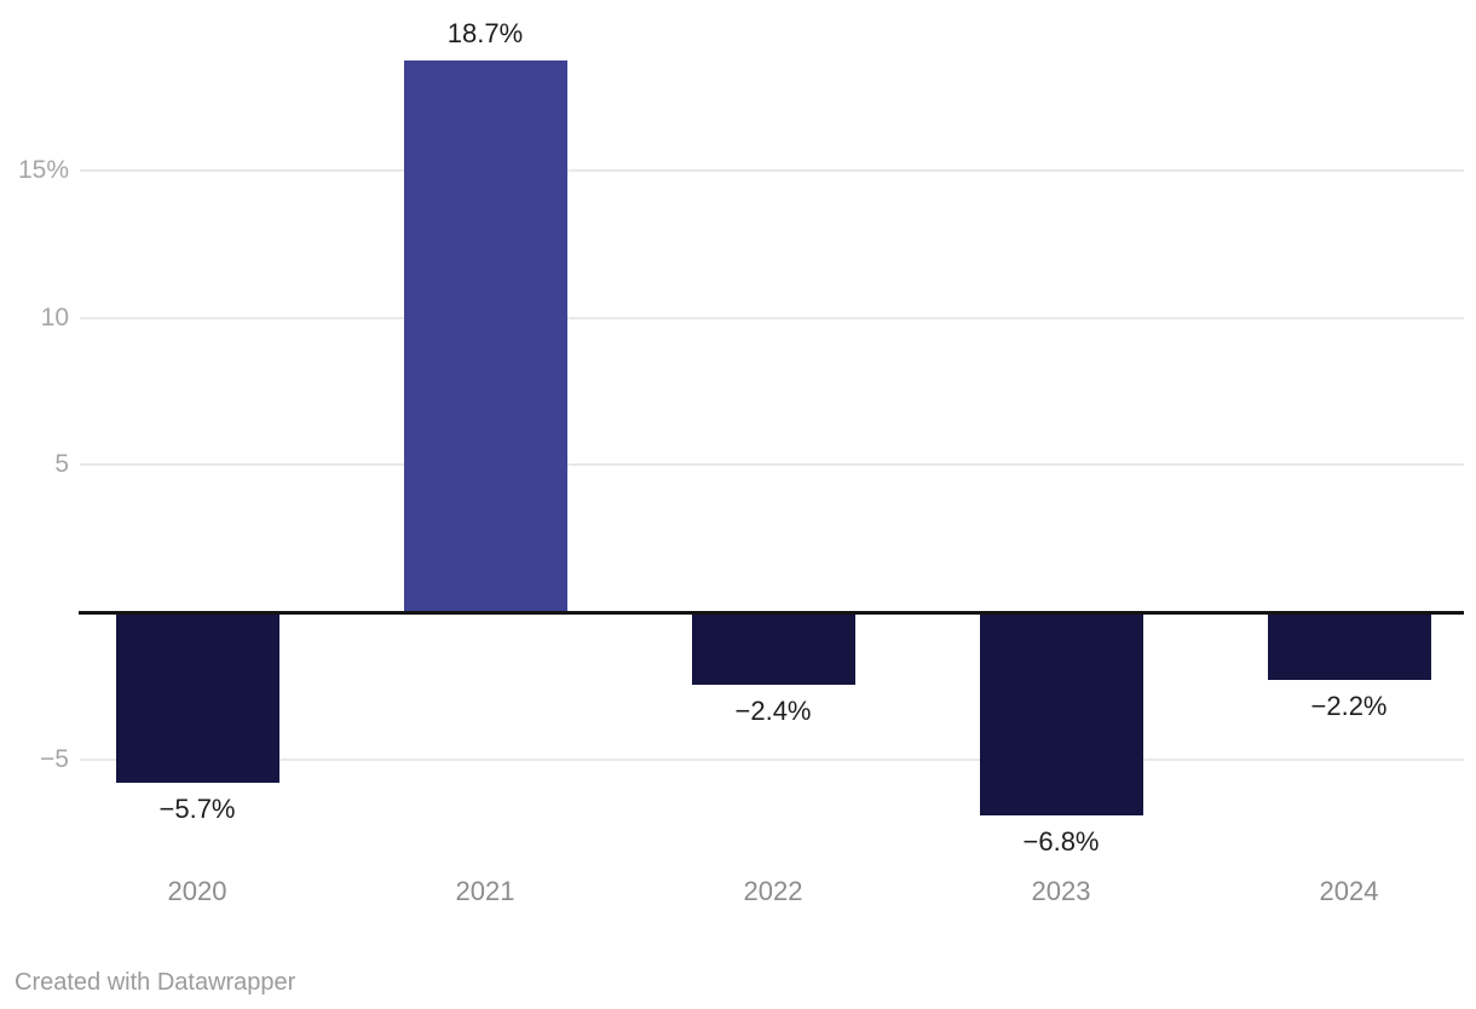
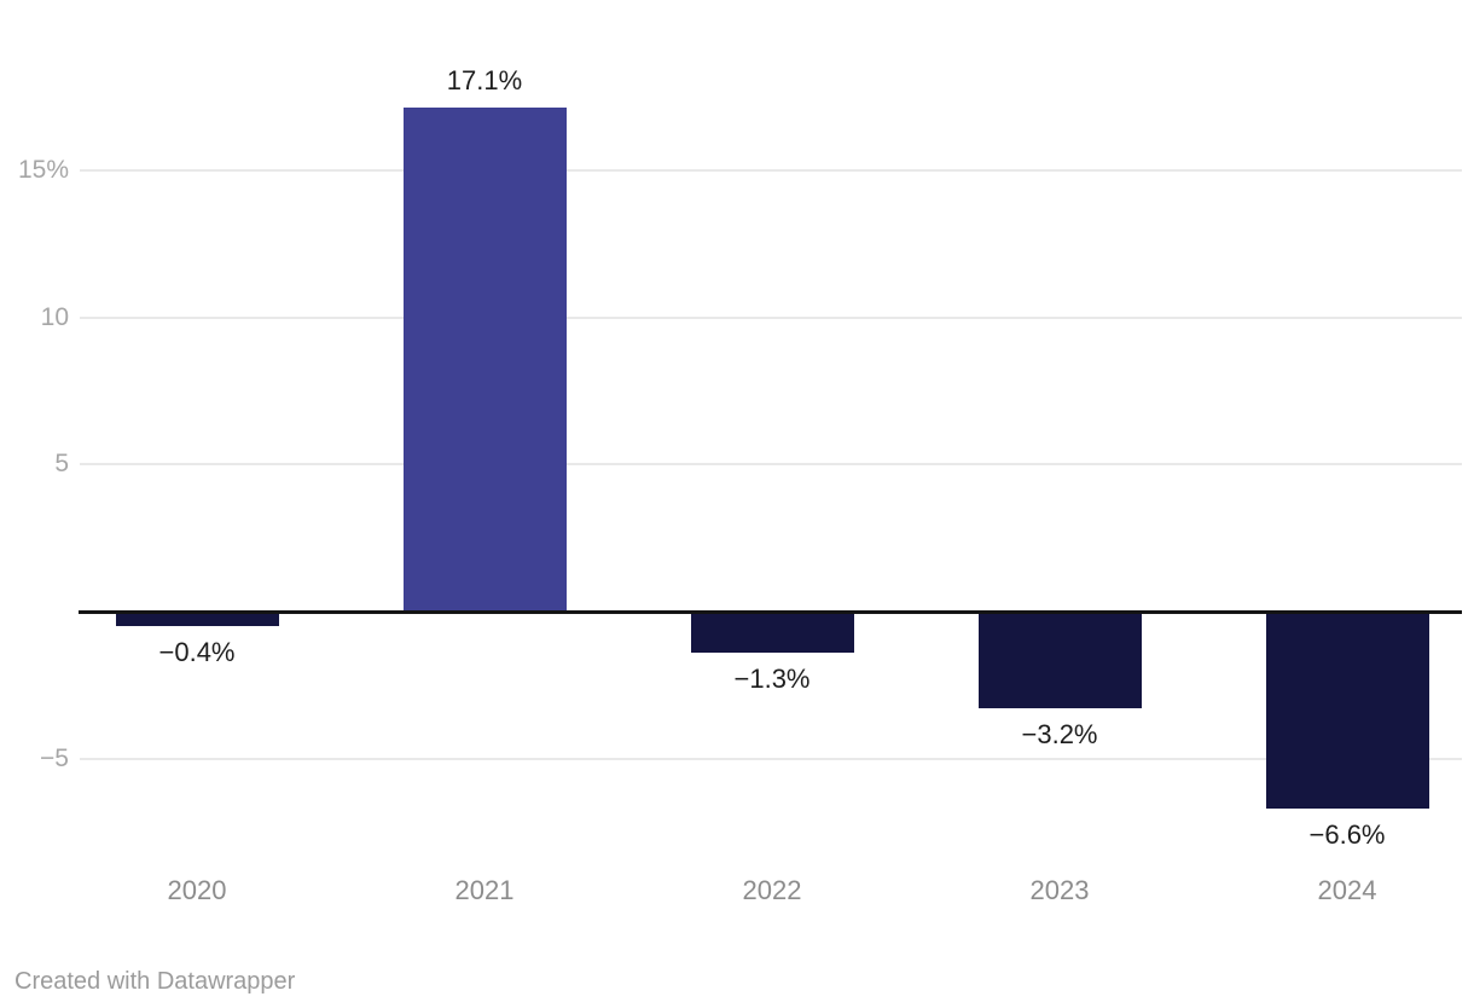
2020: −5.7% -> −0.4%
2021: 18.7% -> 17.1%
2022: −2.4% -> −1.3%
2023: −6.8% -> −3.2%
2024: −2.2% -> −6.6%
